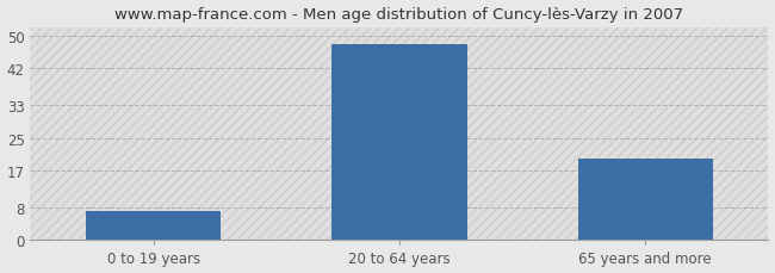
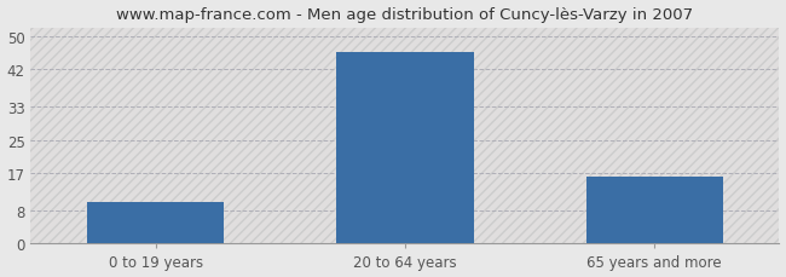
0 to 19 years: 7 -> 10
20 to 64 years: 48 -> 46
65 years and more: 20 -> 16
